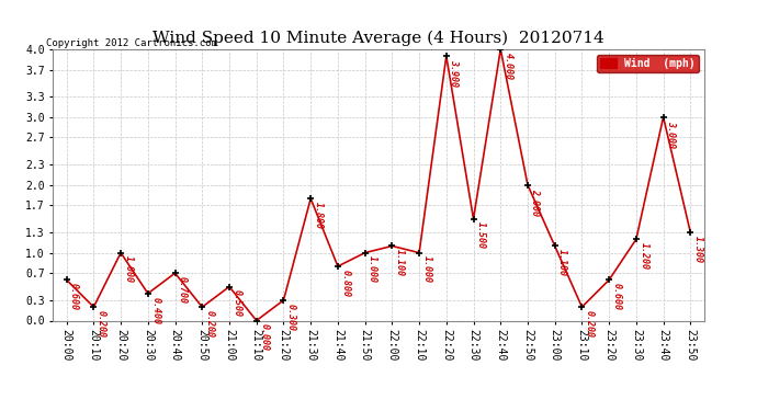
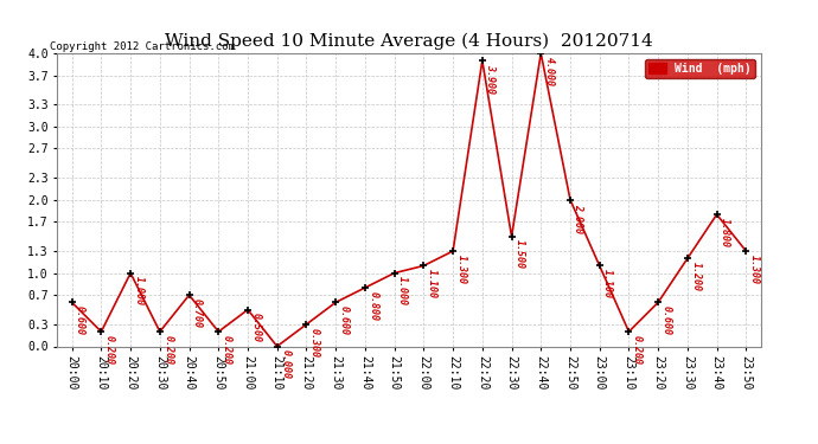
20:30: 0.400 -> 0.200
21:30: 1.800 -> 0.600
22:10: 1.000 -> 1.300
23:40: 3.000 -> 1.800
